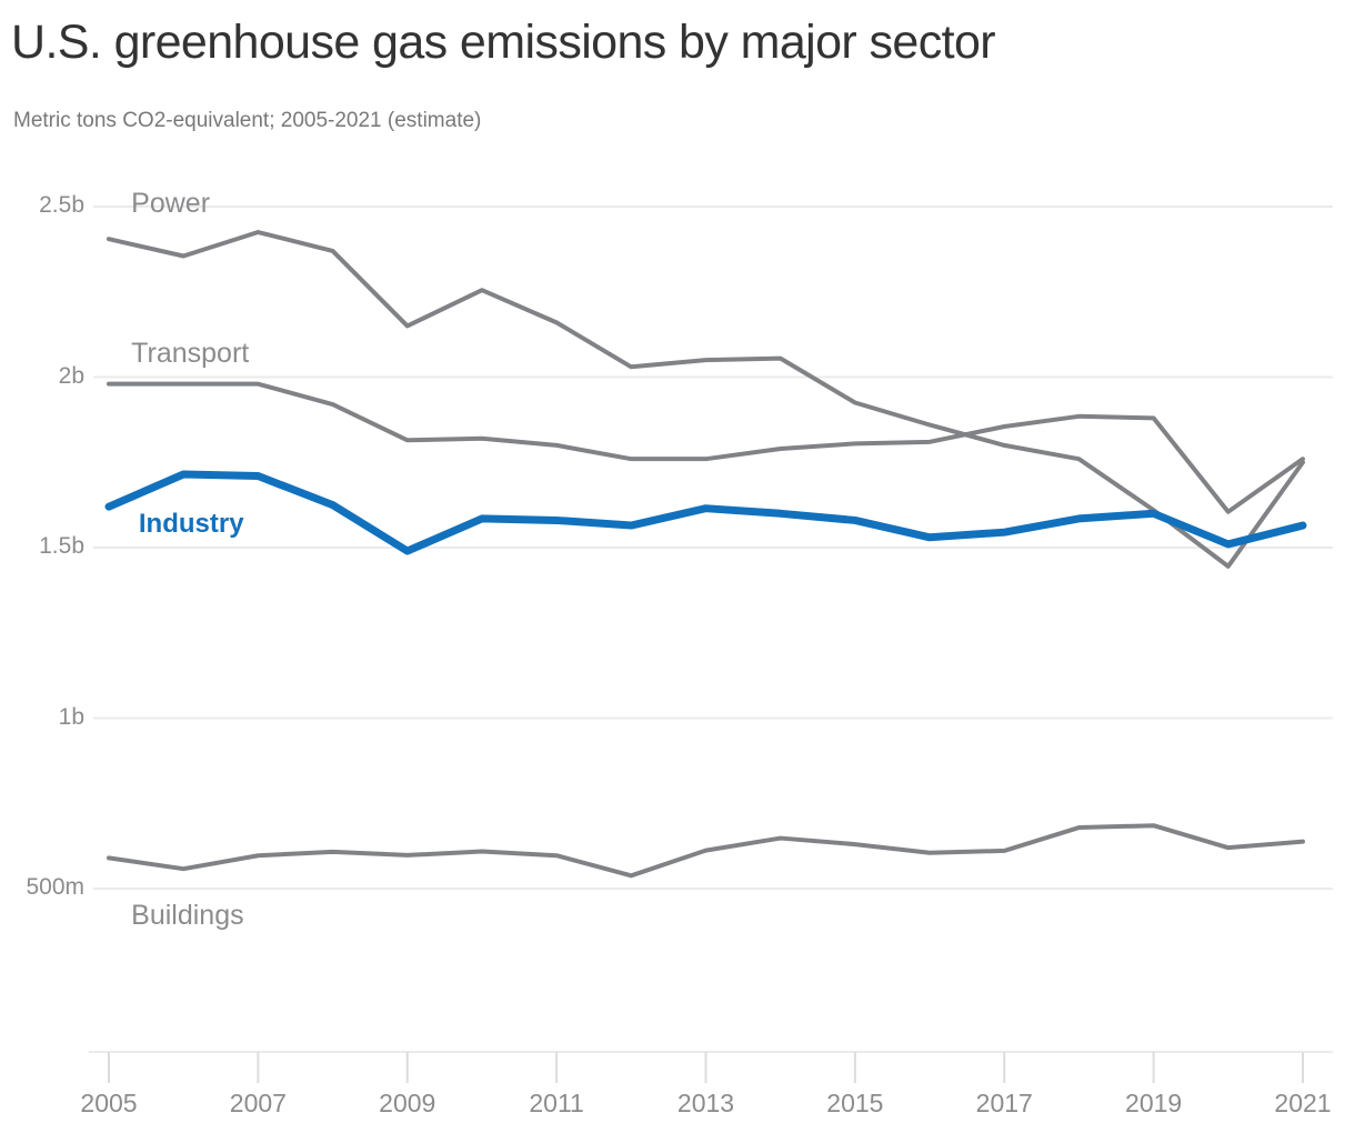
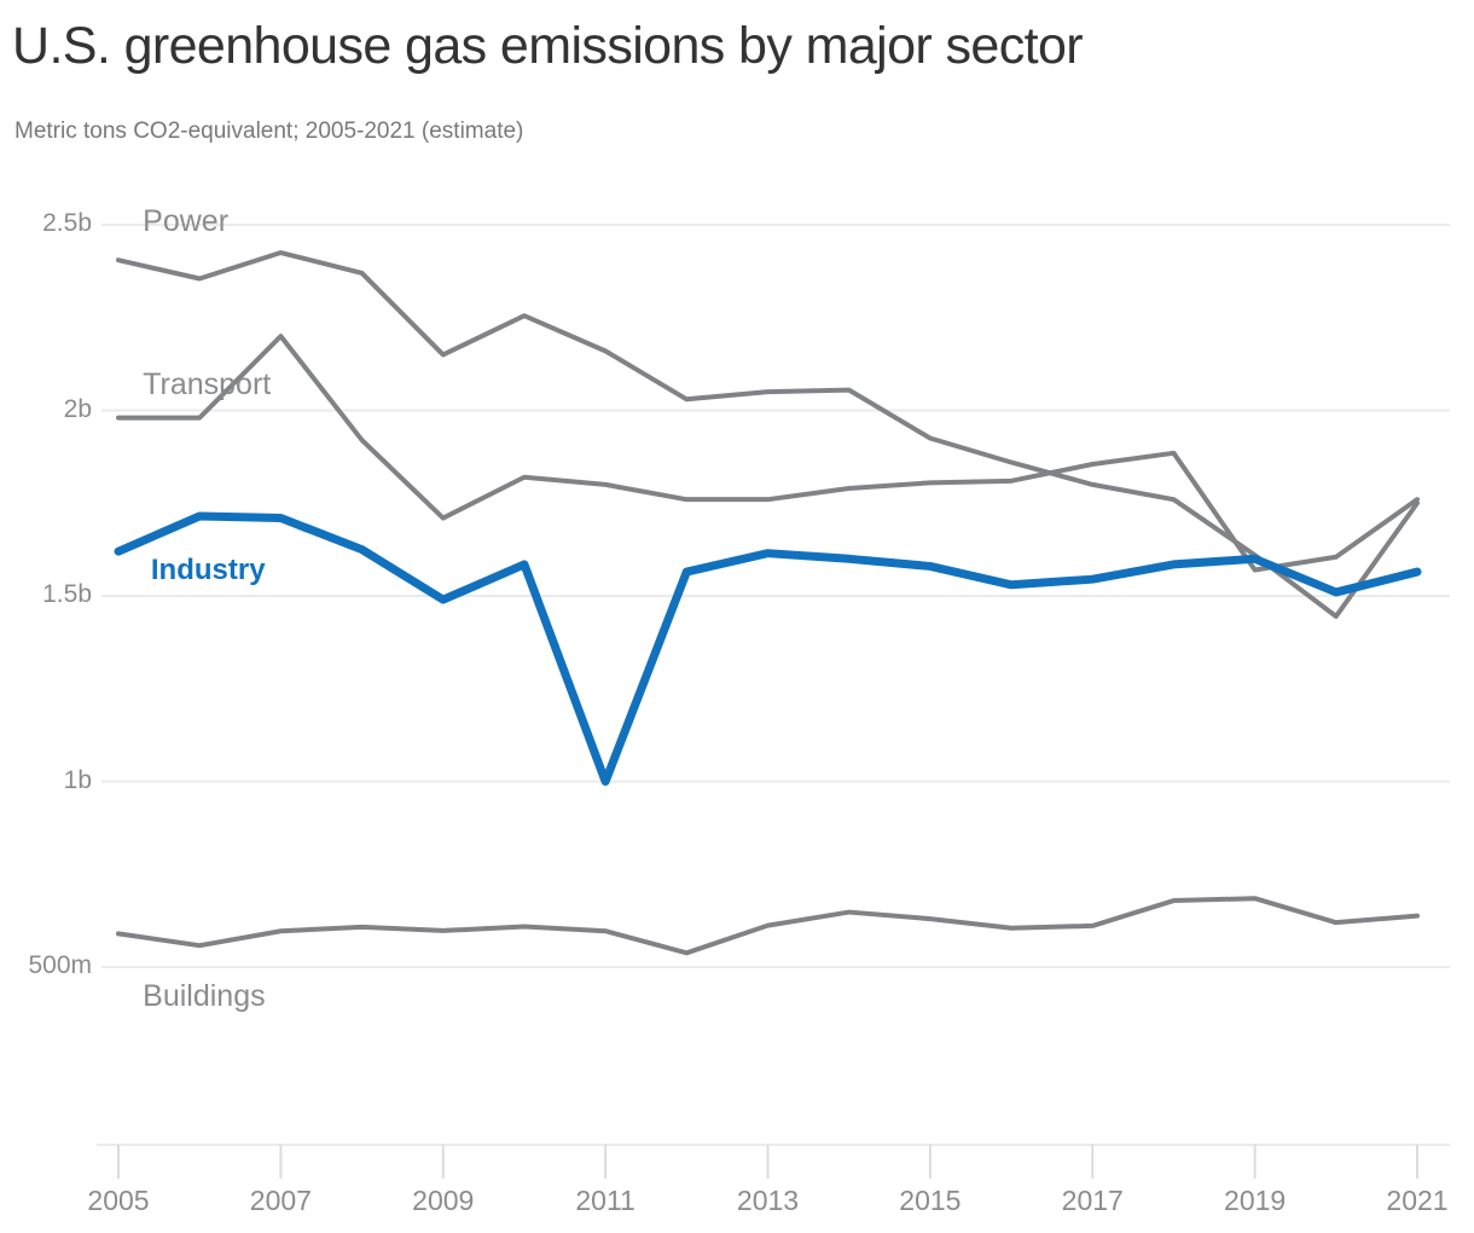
Transport/2007: 1.98b -> 2.20b
Transport/2009: 1.82b -> 1.71b
Industry/2011: 1.58b -> 1.00b
Transport/2019: 1.88b -> 1.57b
